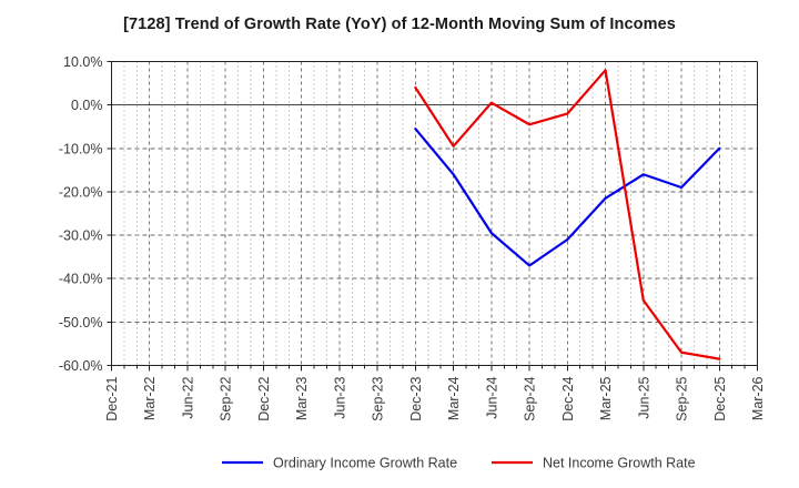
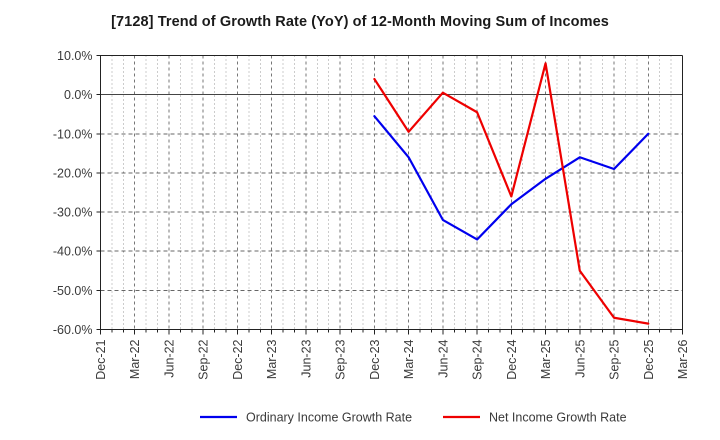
Ordinary Income Growth Rate/Jun-24: -30% -> -32%
Ordinary Income Growth Rate/Dec-24: -31% -> -28%
Net Income Growth Rate/Dec-24: -2% -> -26%
